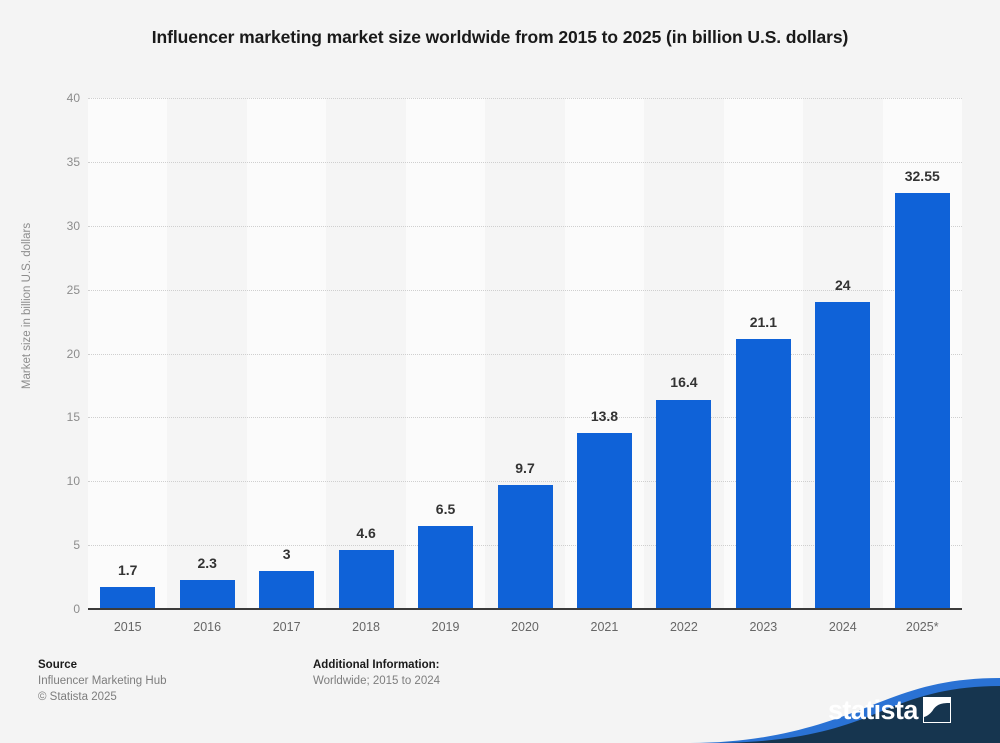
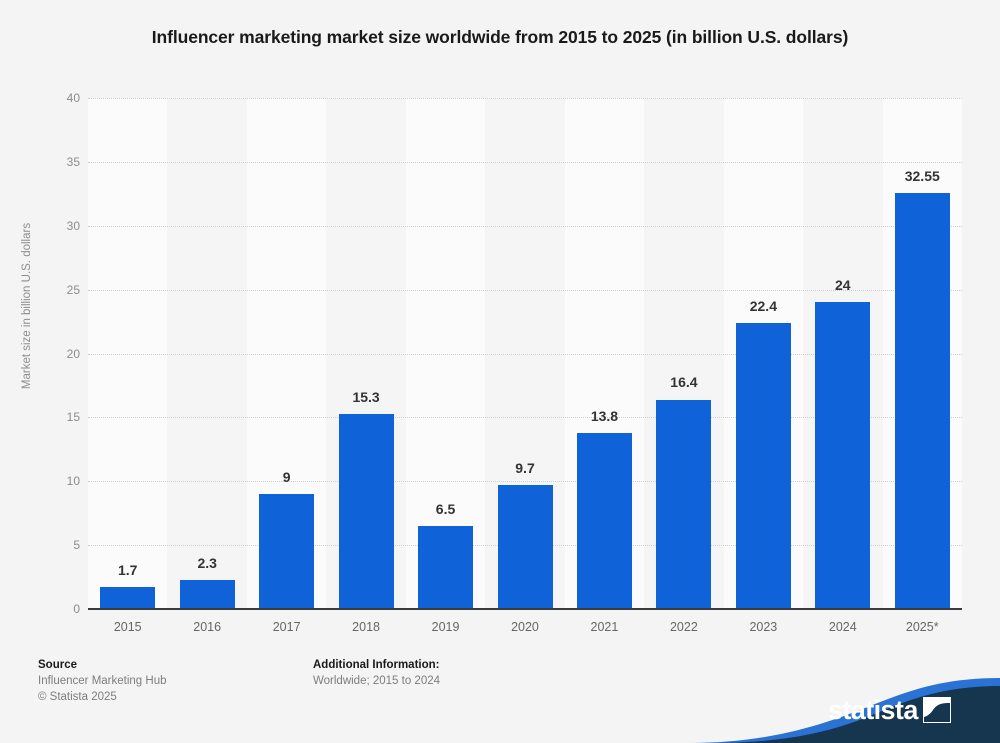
2017: 3 -> 9
2018: 4.6 -> 15.3
2023: 21.1 -> 22.4
